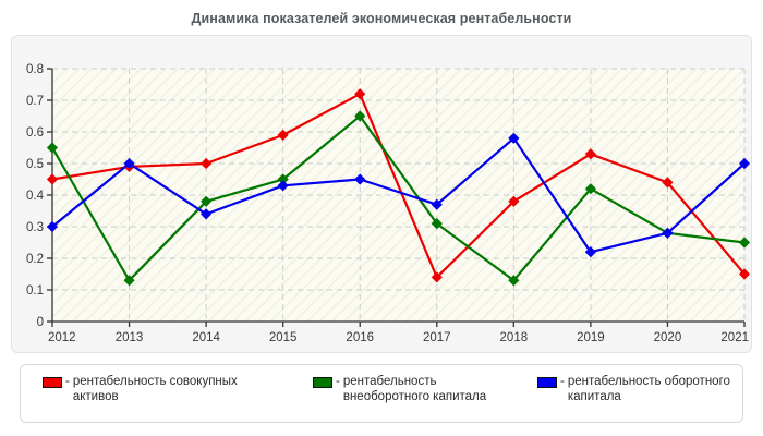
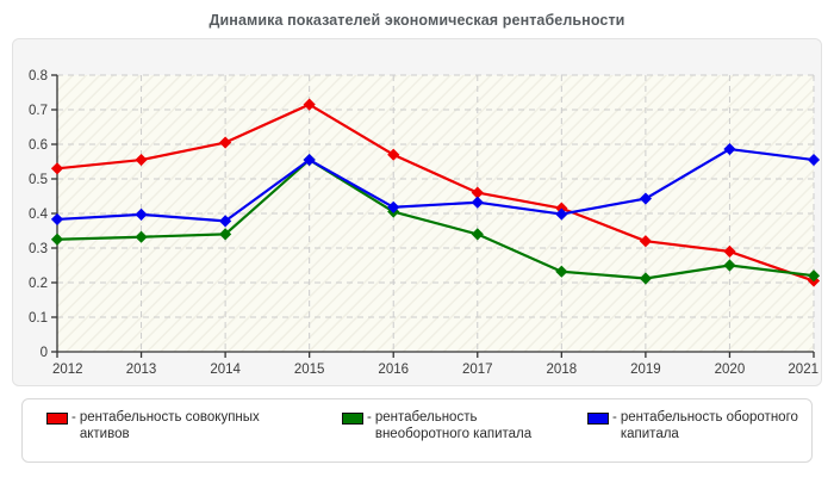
рентабельность совокупных активов/2012: 0.45 -> 0.53
рентабельность внеоборотного капитала/2012: 0.55 -> 0.33
рентабельность оборотного капитала/2012: 0.30 -> 0.38
рентабельность совокупных активов/2013: 0.49 -> 0.56
рентабельность внеоборотного капитала/2013: 0.13 -> 0.33
рентабельность оборотного капитала/2013: 0.50 -> 0.40
рентабельность совокупных активов/2014: 0.50 -> 0.60
рентабельность внеоборотного капитала/2014: 0.38 -> 0.34
рентабельность оборотного капитала/2014: 0.34 -> 0.38
рентабельность совокупных активов/2015: 0.59 -> 0.71
рентабельность внеоборотного капитала/2015: 0.45 -> 0.56
рентабельность оборотного капитала/2015: 0.43 -> 0.56
рентабельность совокупных активов/2016: 0.72 -> 0.57
рентабельность внеоборотного капитала/2016: 0.65 -> 0.41
рентабельность оборотного капитала/2016: 0.45 -> 0.42
рентабельность совокупных активов/2017: 0.14 -> 0.46
рентабельность внеоборотного капитала/2017: 0.31 -> 0.34
рентабельность оборотного капитала/2017: 0.37 -> 0.43
рентабельность совокупных активов/2018: 0.38 -> 0.41
рентабельность внеоборотного капитала/2018: 0.13 -> 0.23
рентабельность оборотного капитала/2018: 0.58 -> 0.40
рентабельность совокупных активов/2019: 0.53 -> 0.32
рентабельность внеоборотного капитала/2019: 0.42 -> 0.21
рентабельность оборотного капитала/2019: 0.22 -> 0.44
рентабельность совокупных активов/2020: 0.44 -> 0.29
рентабельность внеоборотного капитала/2020: 0.28 -> 0.25
рентабельность оборотного капитала/2020: 0.28 -> 0.59
рентабельность совокупных активов/2021: 0.15 -> 0.20
рентабельность внеоборотного капитала/2021: 0.25 -> 0.22
рентабельность оборотного капитала/2021: 0.50 -> 0.56
